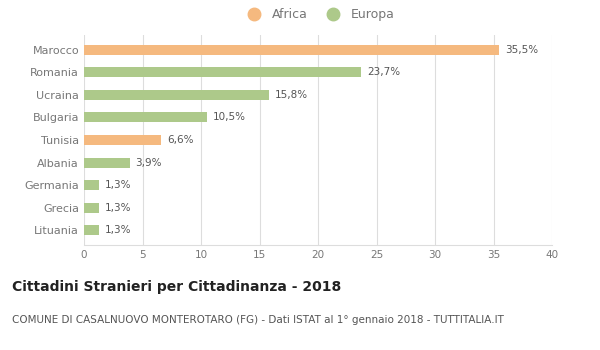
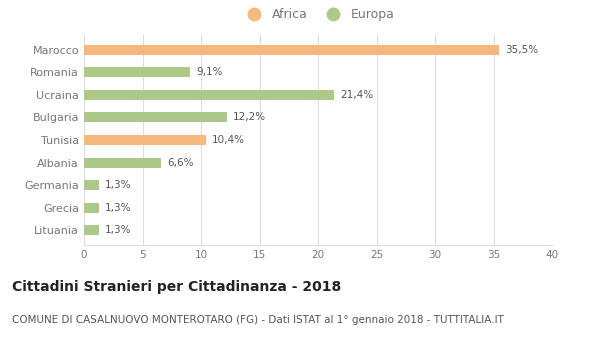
Romania: 23,7% -> 9,1%
Ucraina: 15,8% -> 21,4%
Bulgaria: 10,5% -> 12,2%
Tunisia: 6,6% -> 10,4%
Albania: 3,9% -> 6,6%
